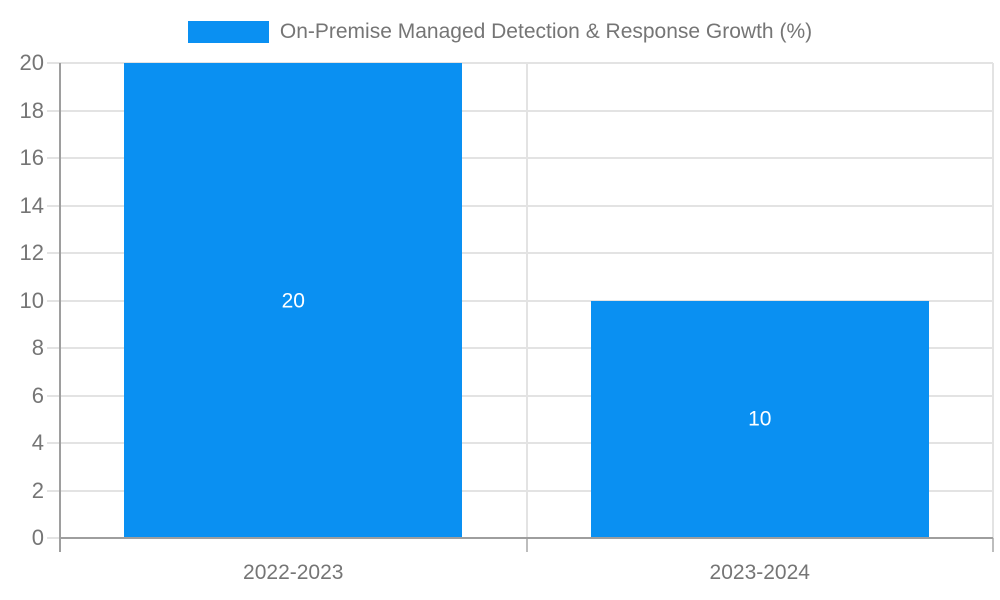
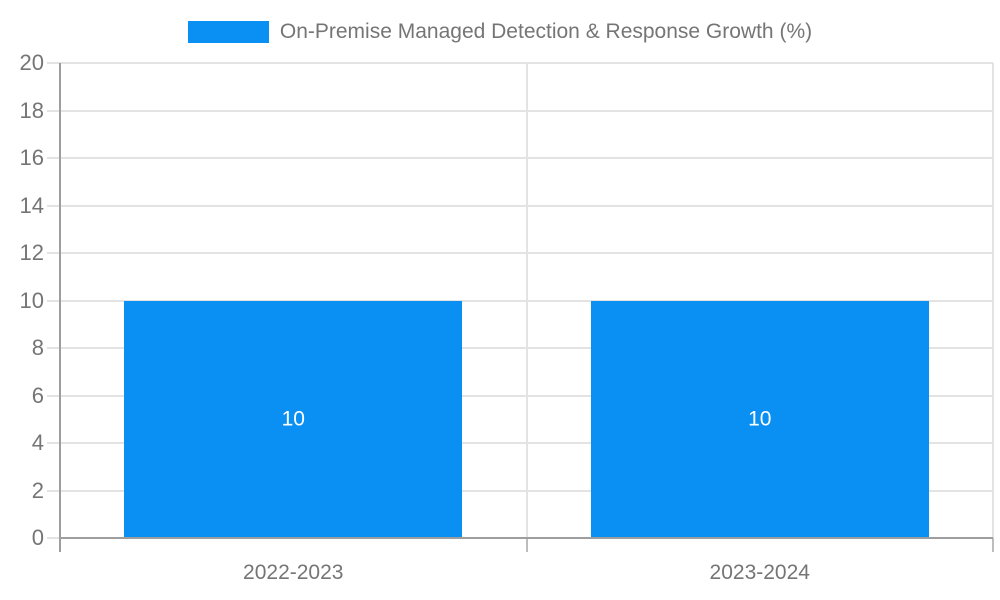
2022-2023: 20 -> 10
